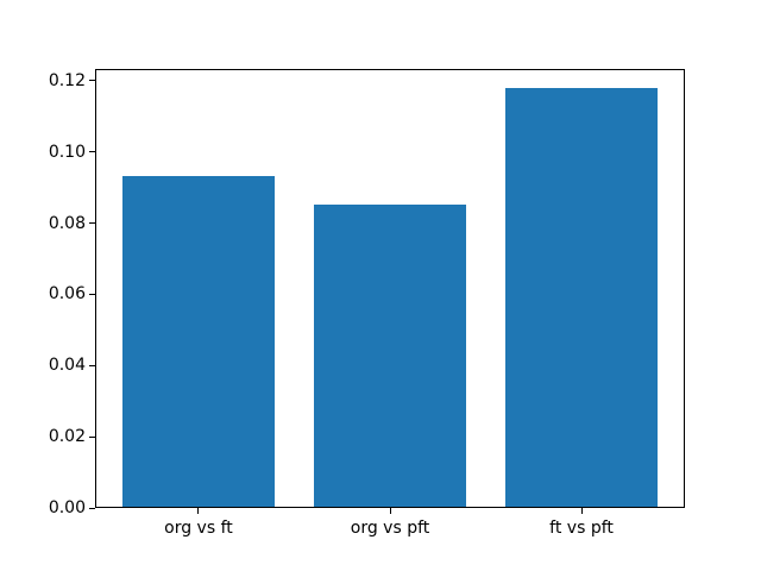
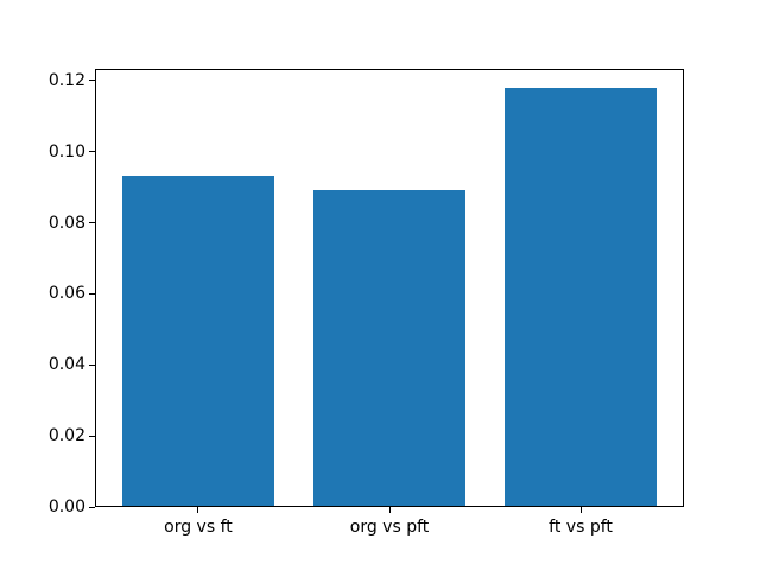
org vs pft: 0.085 -> 0.089
